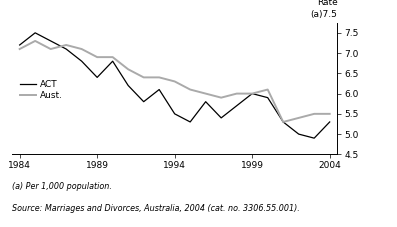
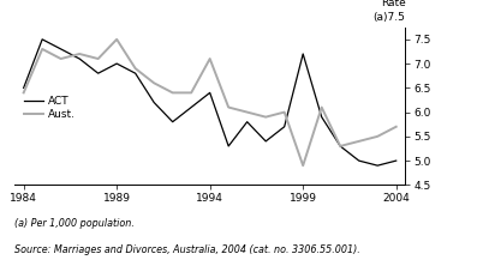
ACT/1984: 7.2 -> 6.5
Aust./1984: 7.1 -> 6.4
ACT/1989: 6.4 -> 7.0
Aust./1989: 6.9 -> 7.5
ACT/1994: 5.5 -> 6.4
Aust./1994: 6.3 -> 7.1
ACT/1999: 6.0 -> 7.2
Aust./1999: 6.0 -> 4.9
ACT/2004: 5.3 -> 5.0
Aust./2004: 5.5 -> 5.7
